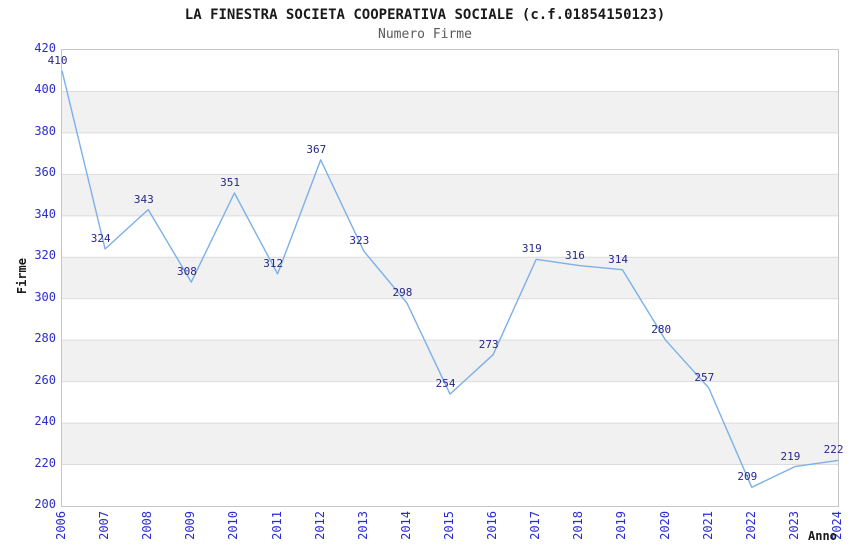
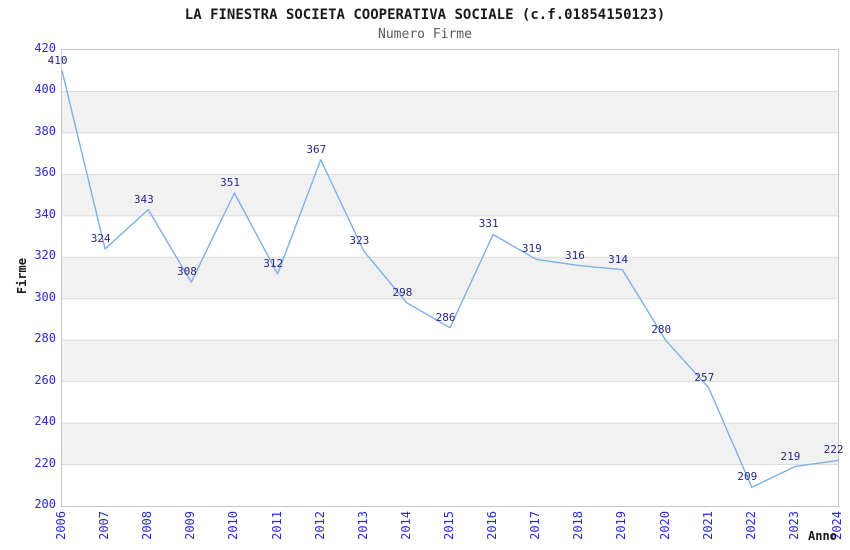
2015: 254 -> 286
2016: 273 -> 331
